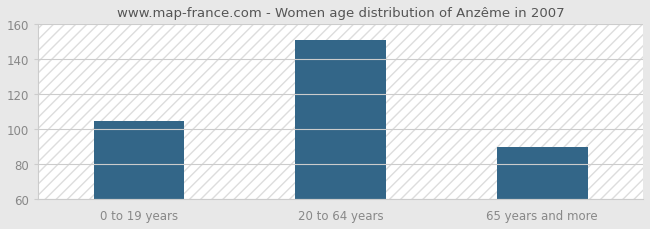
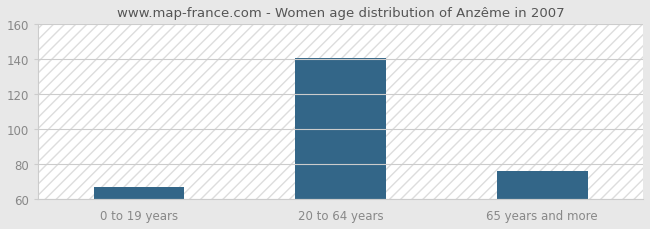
0 to 19 years: 105 -> 67
20 to 64 years: 151 -> 141
65 years and more: 90 -> 76
